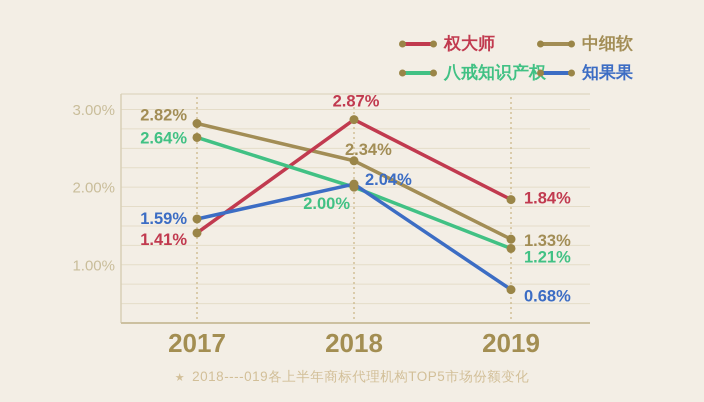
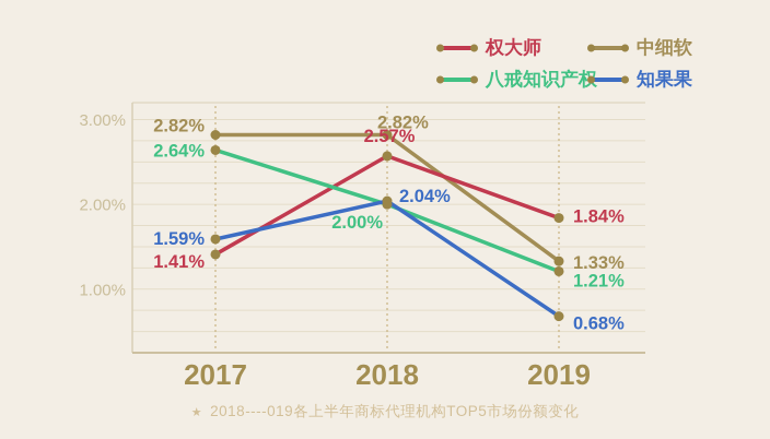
权大师/2018: 2.87% -> 2.57%
中细软/2018: 2.34% -> 2.82%
